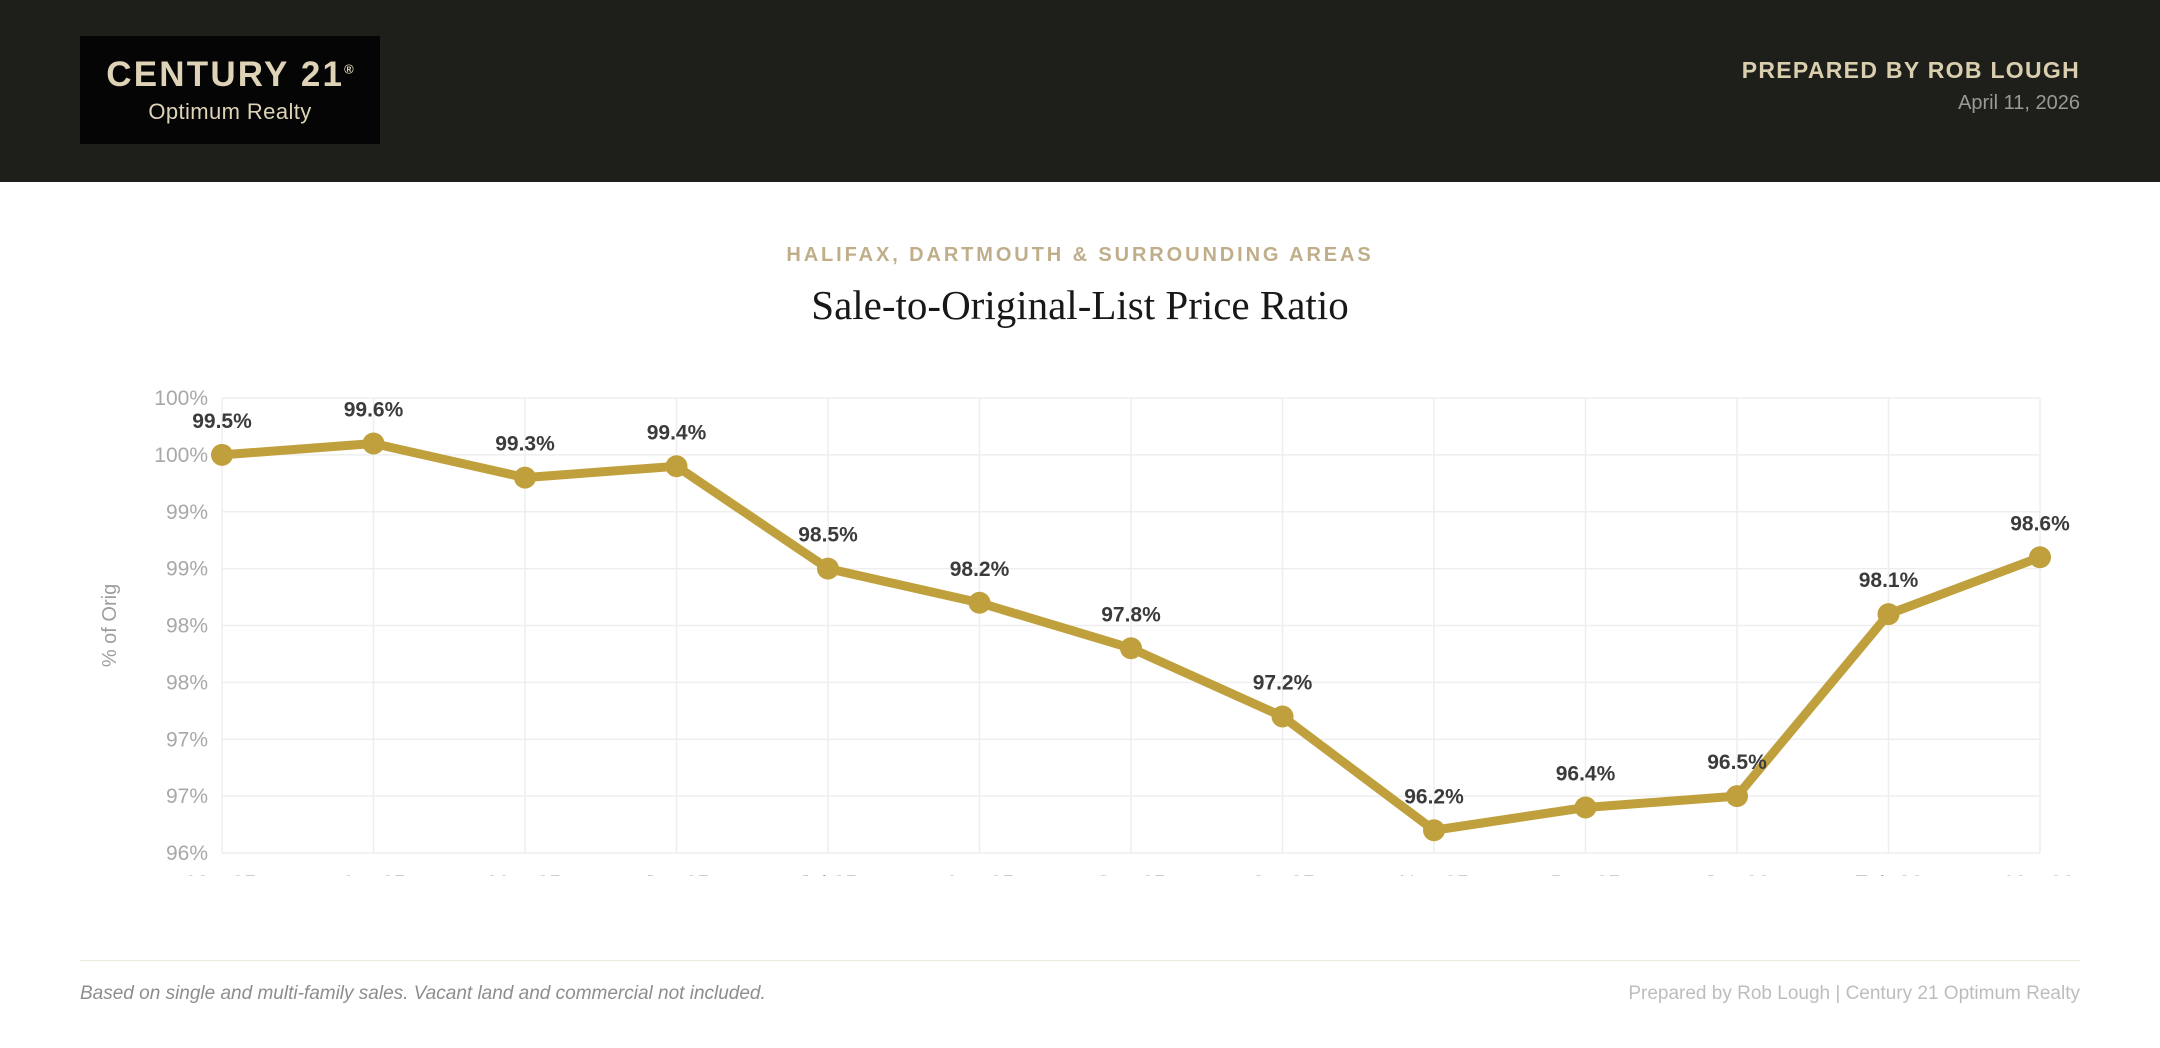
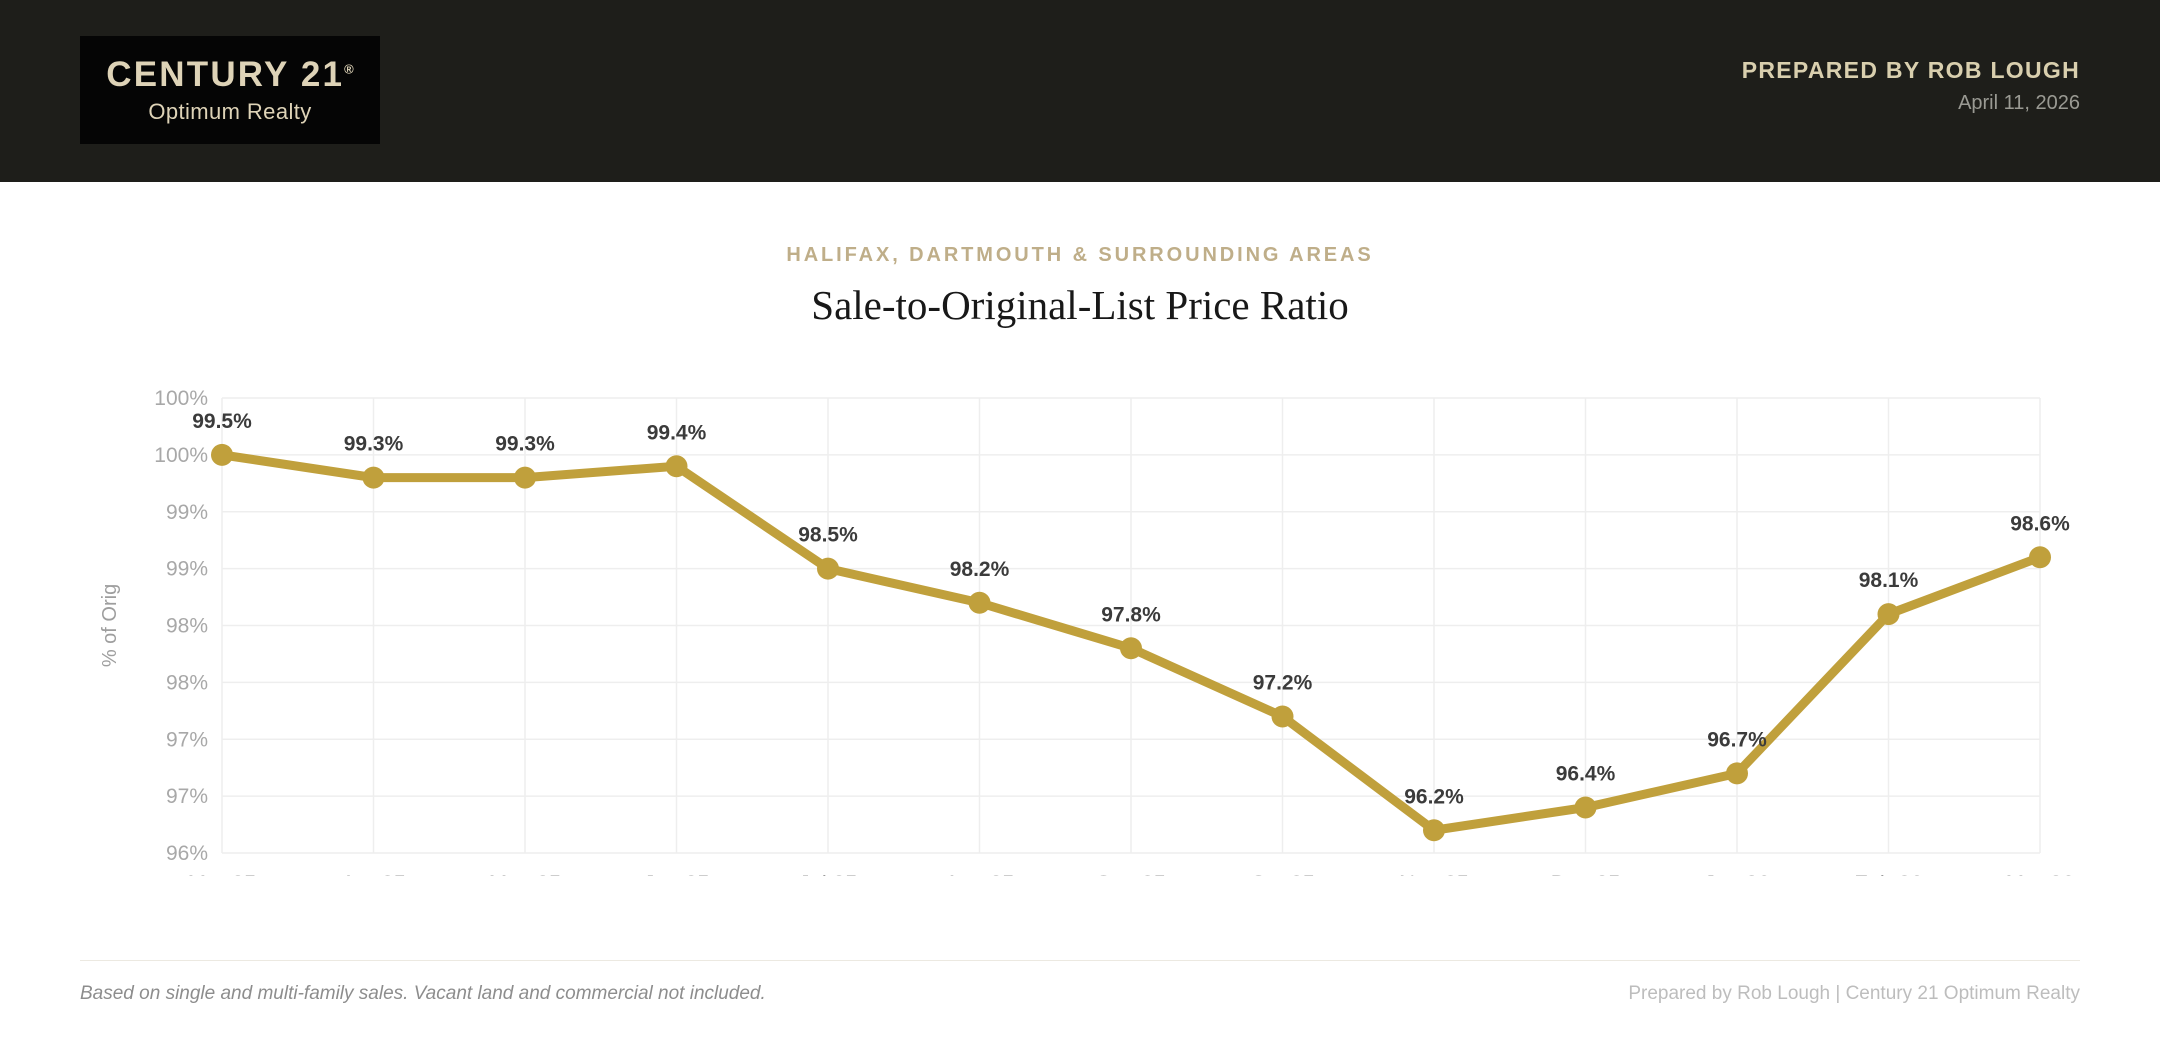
Apr 25: 99.6% -> 99.3%
Jan 26: 96.5% -> 96.7%
